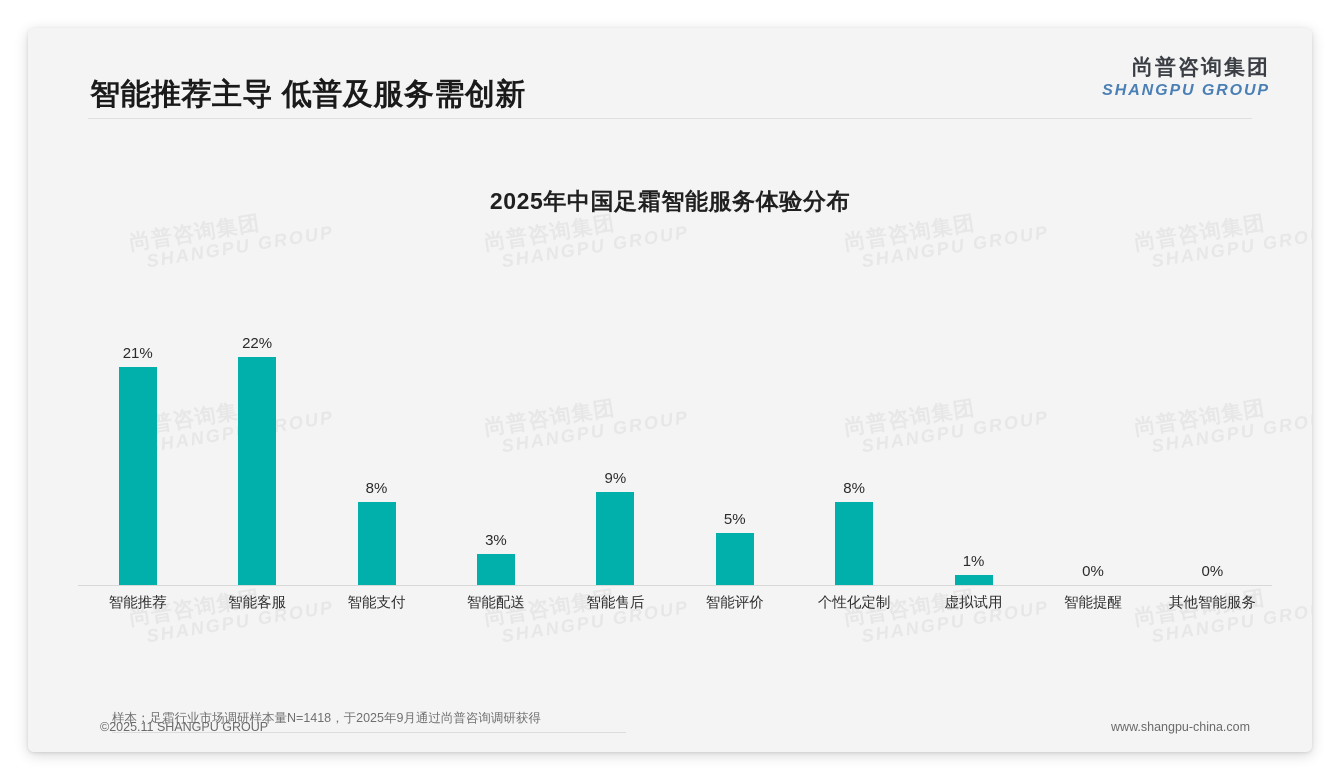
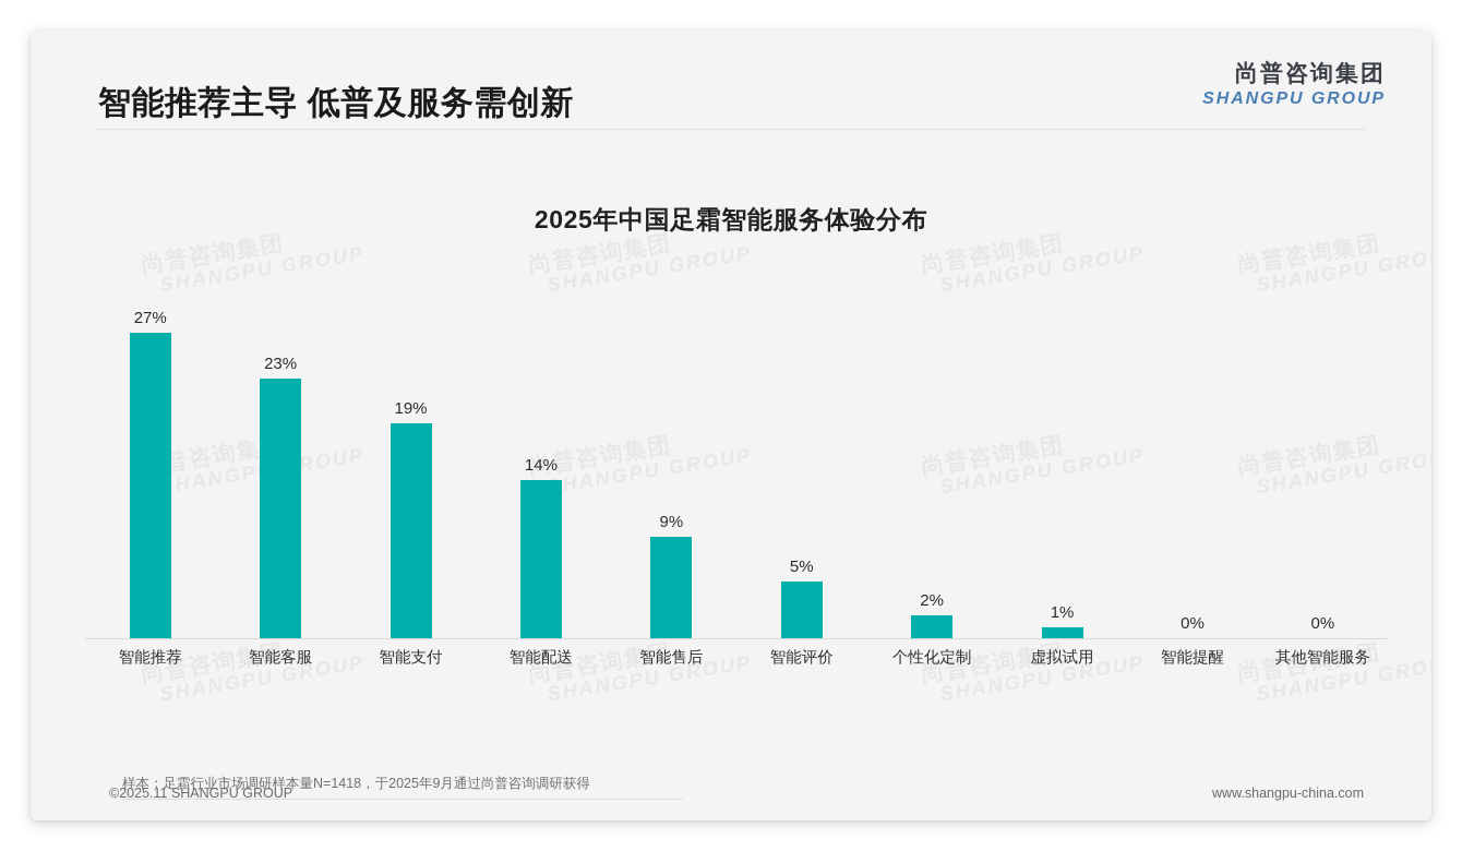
智能推荐: 21% -> 27%
智能客服: 22% -> 23%
智能支付: 8% -> 19%
智能配送: 3% -> 14%
个性化定制: 8% -> 2%
